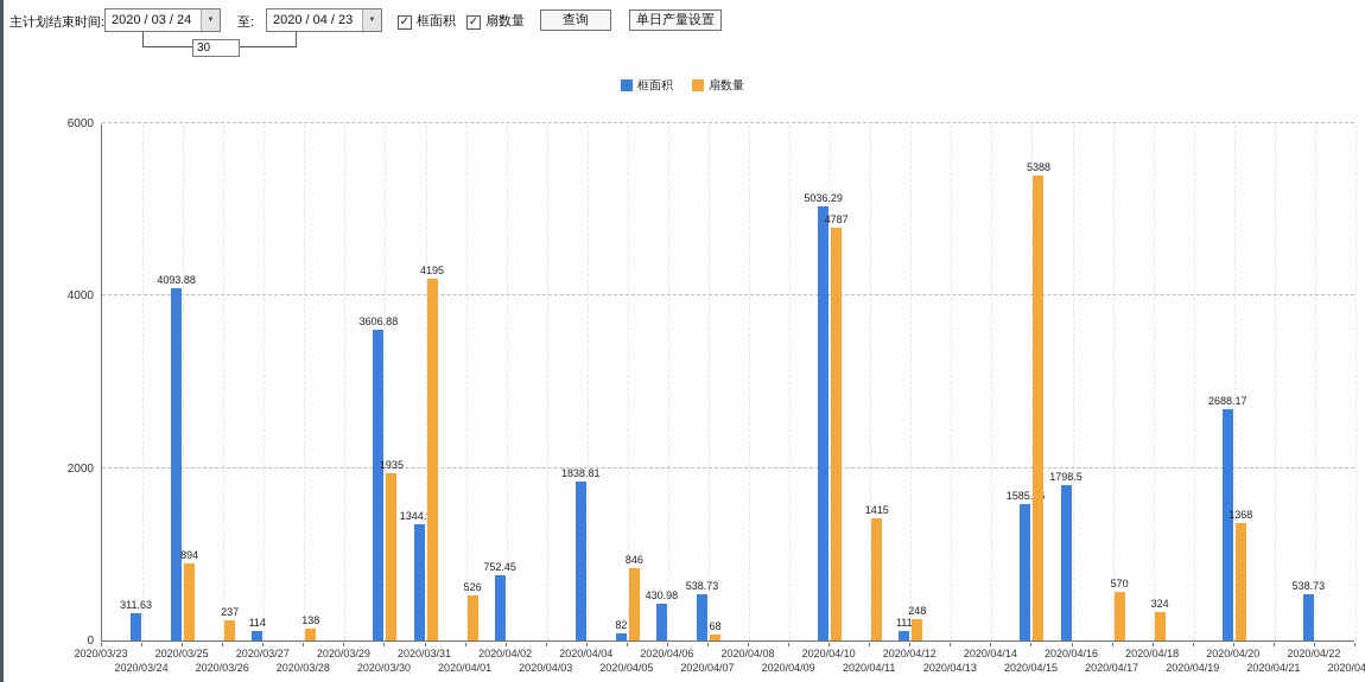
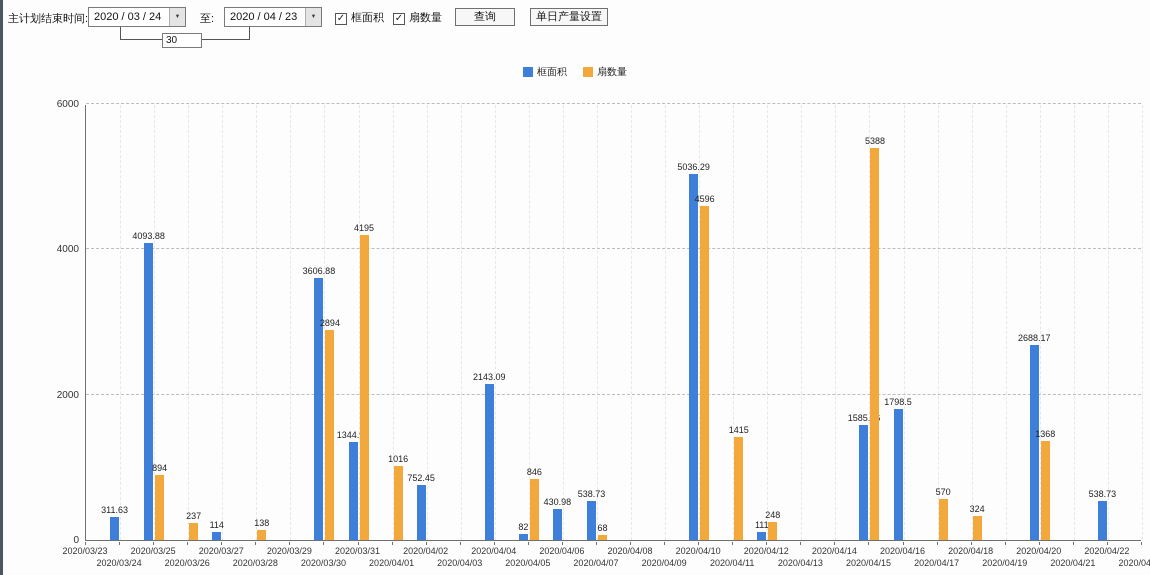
扇数量/2020/03/30: 1935 -> 2894
扇数量/2020/04/01: 526 -> 1016
框面积/2020/04/04: 1838.81 -> 2143.09
扇数量/2020/04/10: 4787 -> 4596
